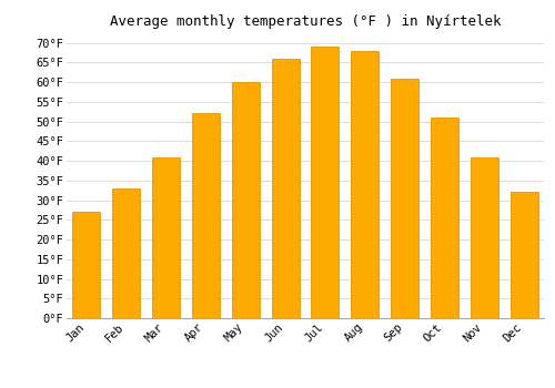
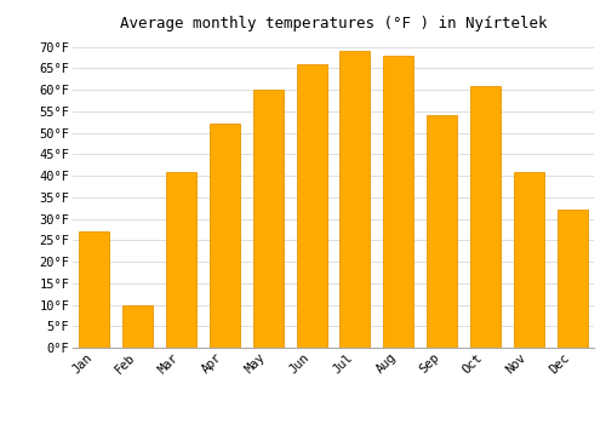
Feb: 33°F -> 10°F
Sep: 61°F -> 54°F
Oct: 51°F -> 61°F
